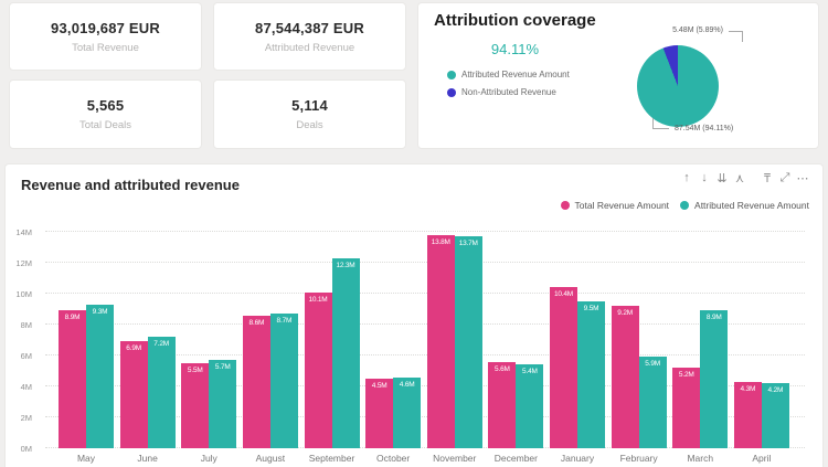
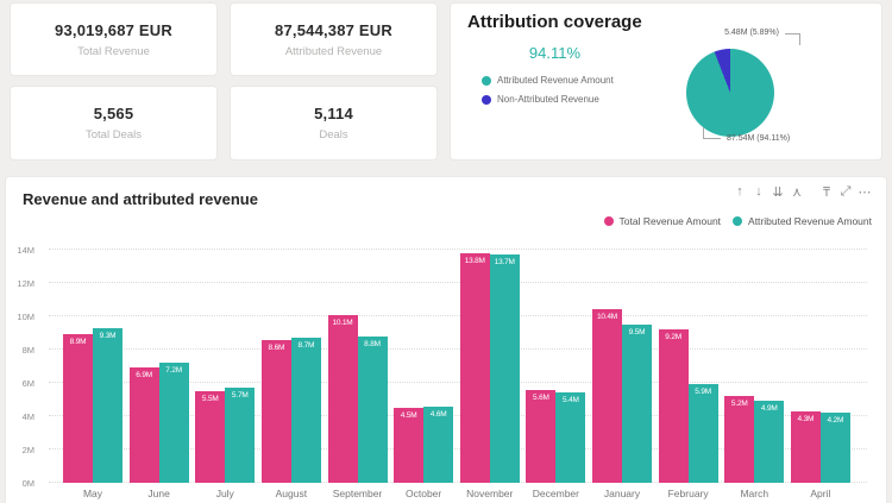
Revenue and attributed revenue/Attributed Revenue Amount/September: 12.3M -> 8.8M
Revenue and attributed revenue/Attributed Revenue Amount/March: 8.9M -> 4.9M
